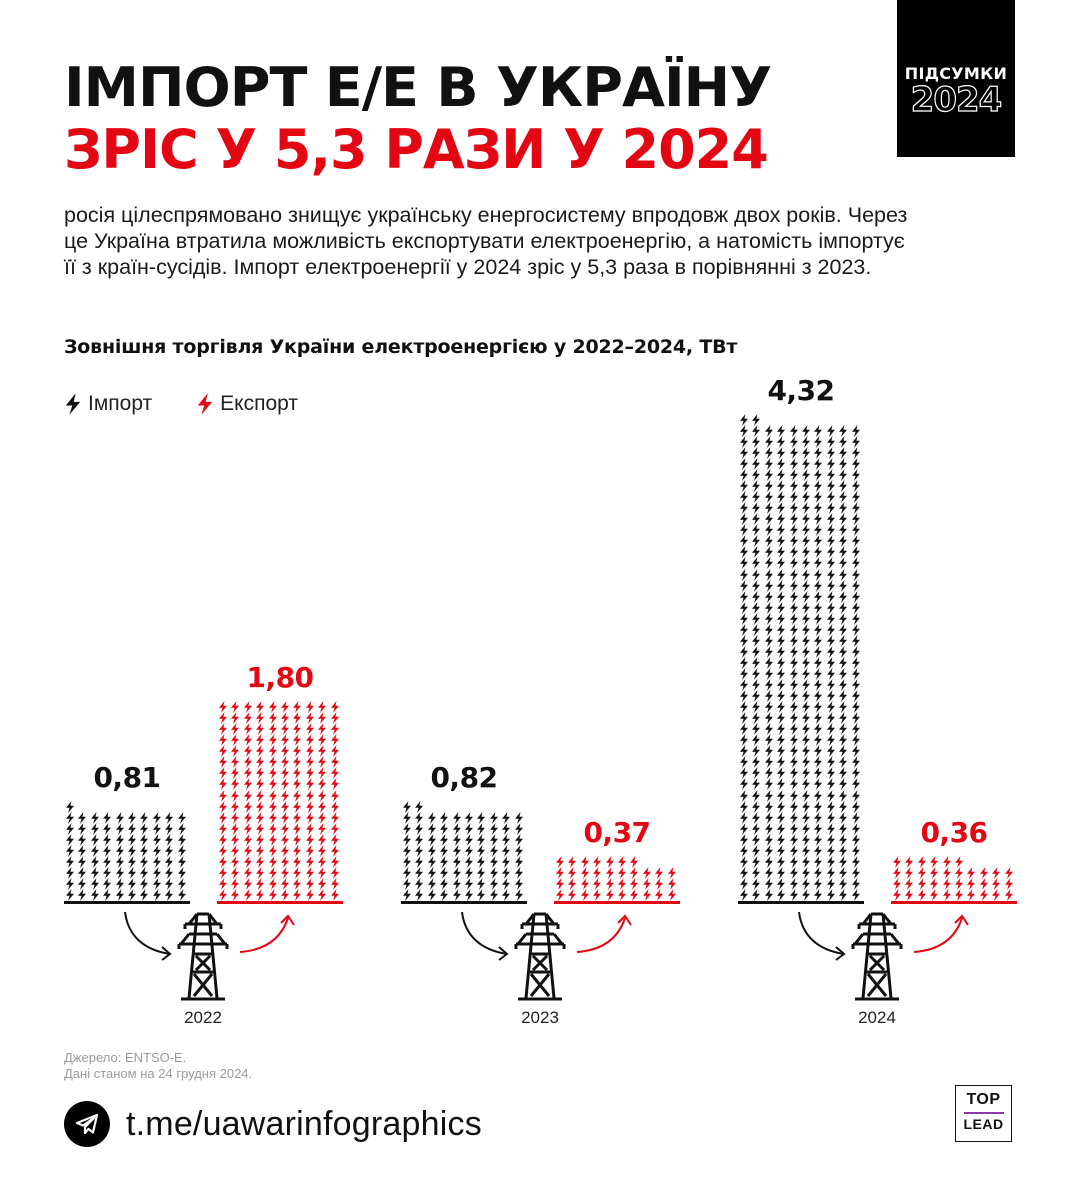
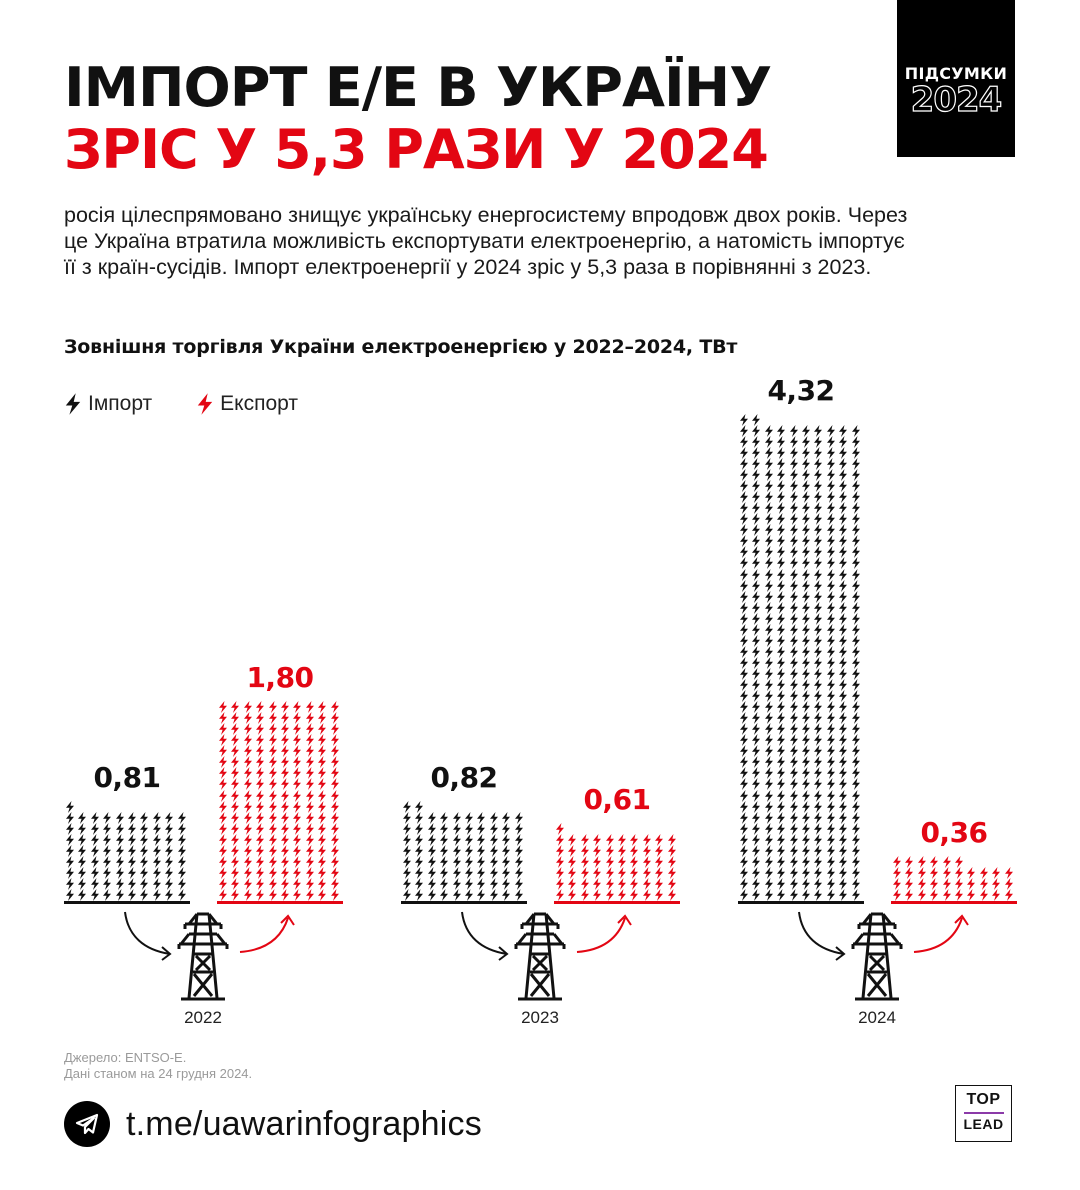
Експорт/2023: 0,37 -> 0,61
